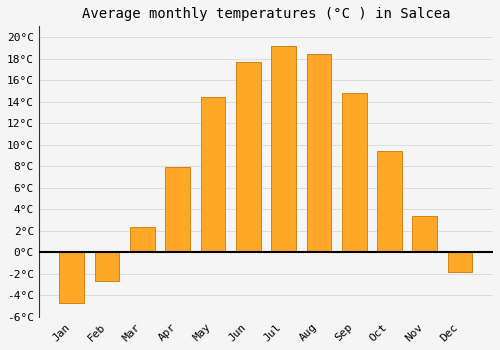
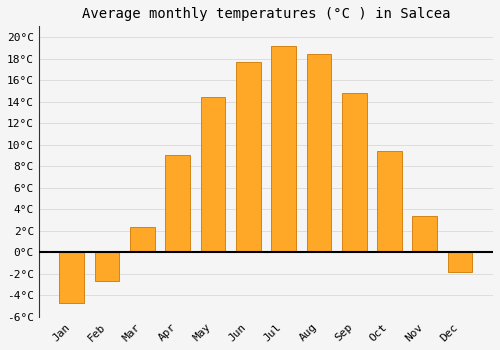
Apr: 7.9°C -> 9.0°C
